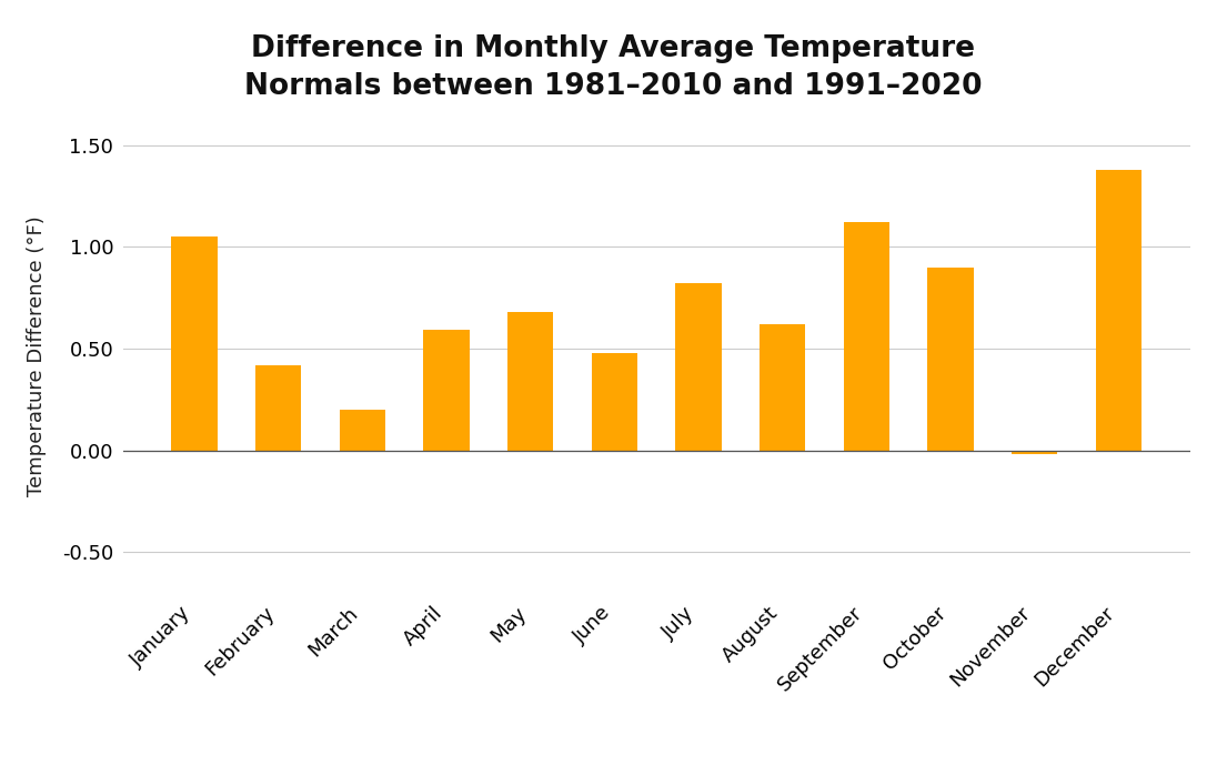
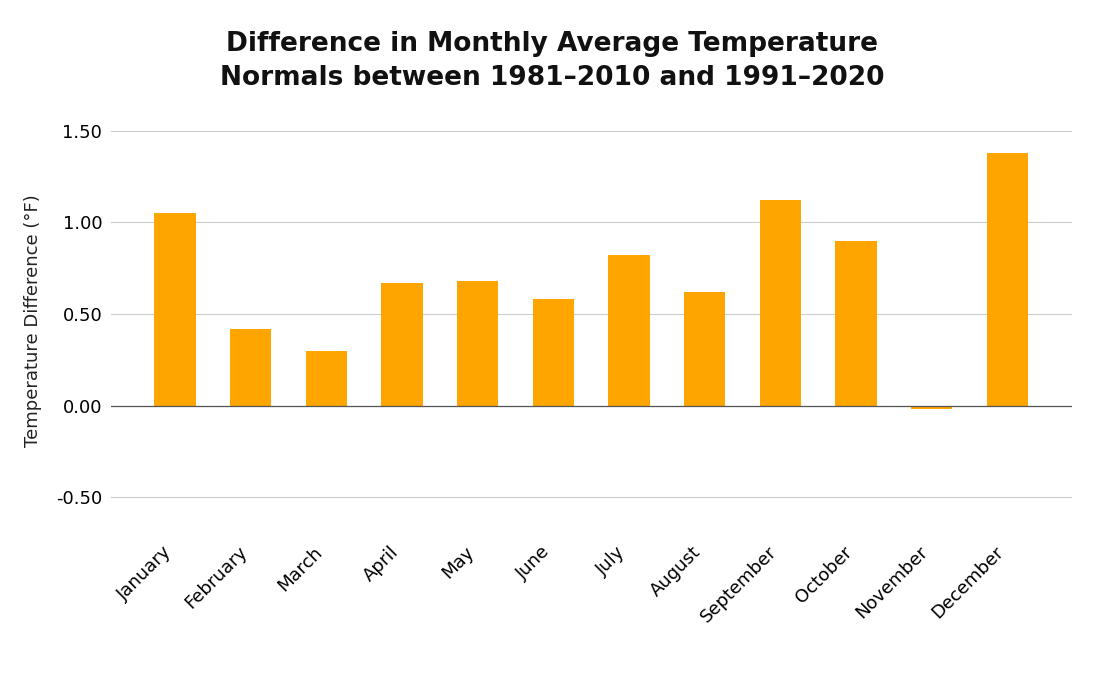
March: 0.20 -> 0.30
April: 0.59 -> 0.67
June: 0.48 -> 0.58
